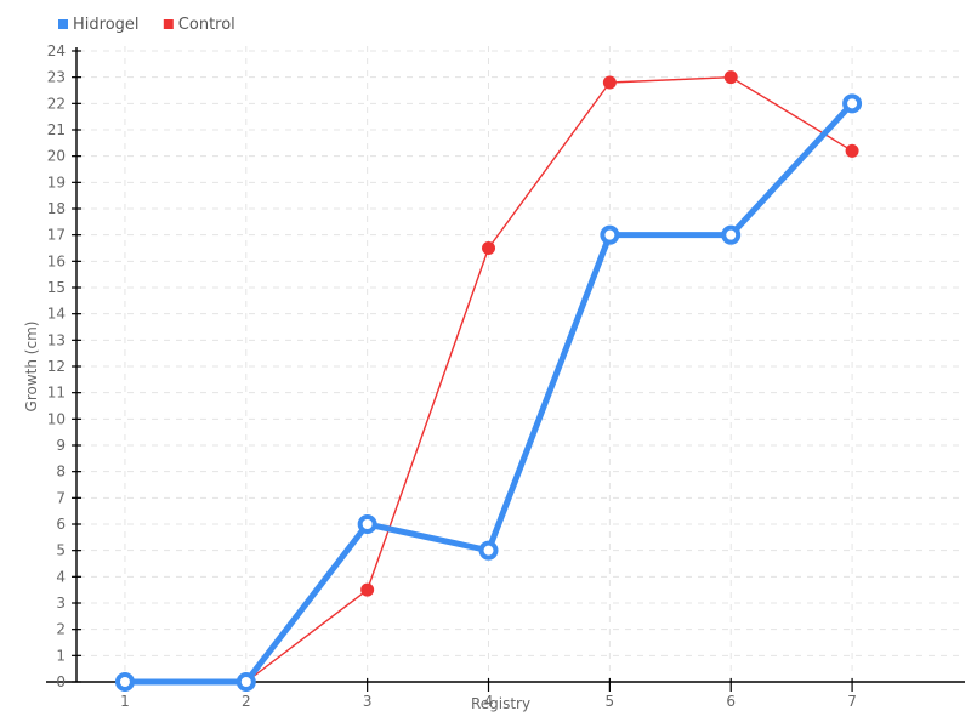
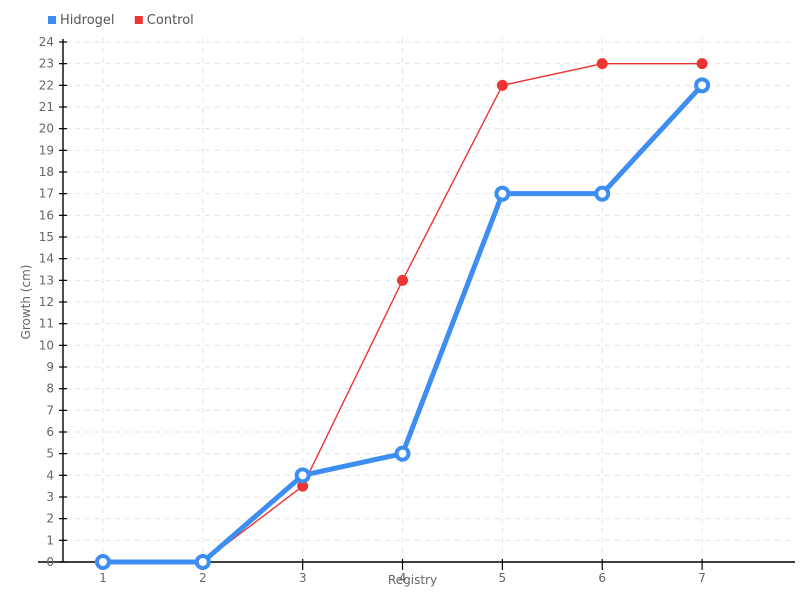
Hidrogel/3: 6 -> 4
Control/4: 16.5 -> 13.0
Control/5: 22.8 -> 22.0
Control/7: 20.2 -> 23.0
